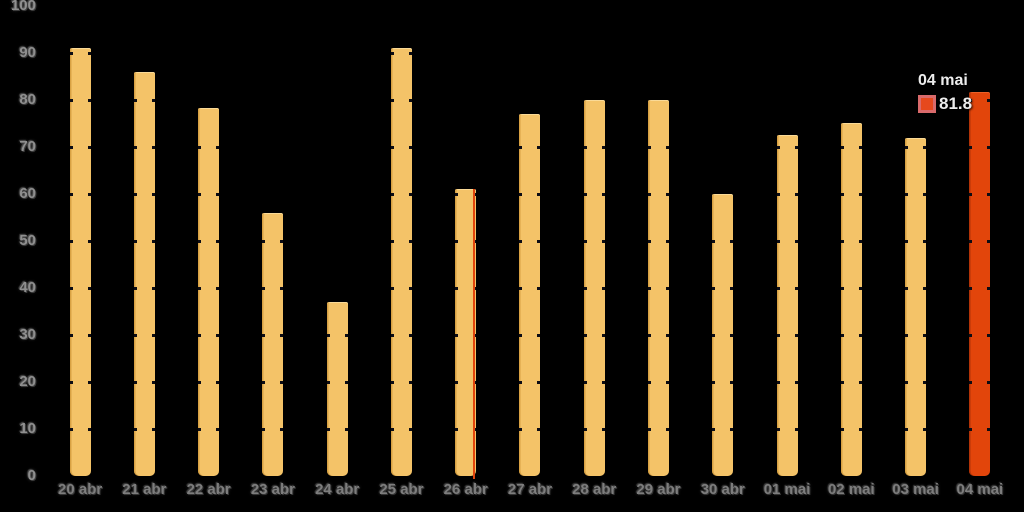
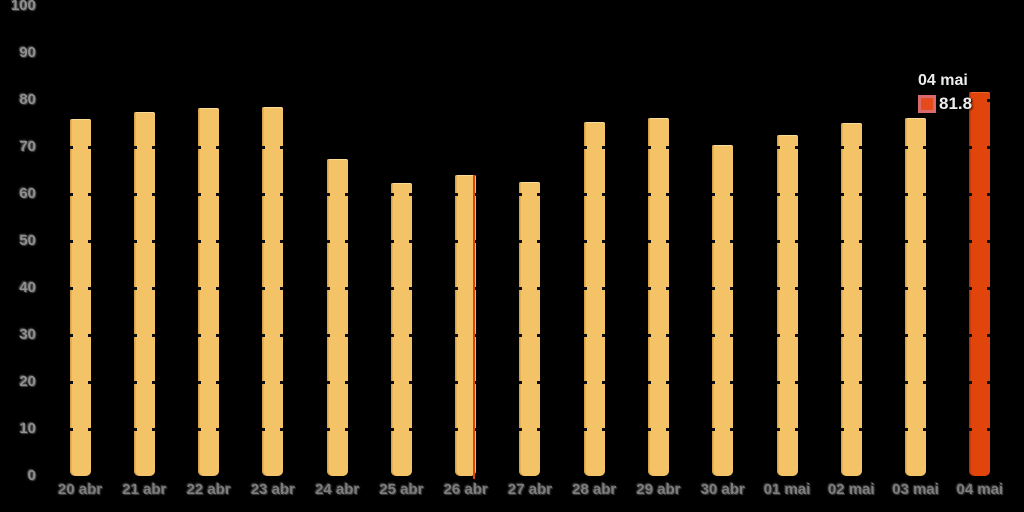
20 abr: 91 -> 76
21 abr: 86 -> 77
23 abr: 56 -> 79
24 abr: 37 -> 68
25 abr: 91 -> 62
26 abr: 61 -> 64
27 abr: 77 -> 62
28 abr: 80 -> 75
29 abr: 80 -> 76
30 abr: 60 -> 70
03 mai: 72 -> 76
